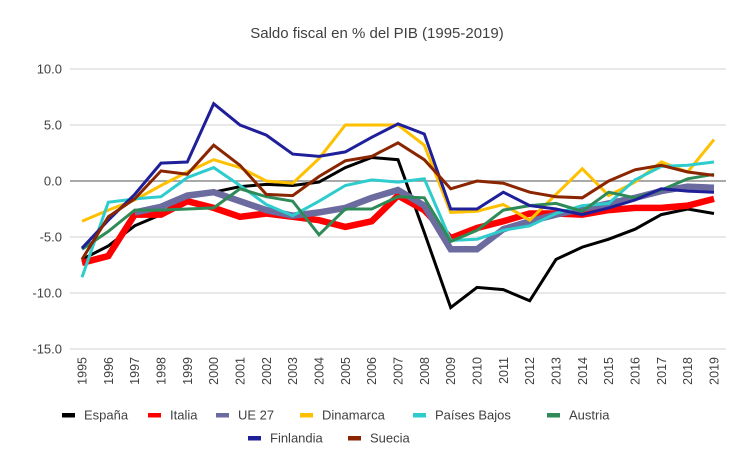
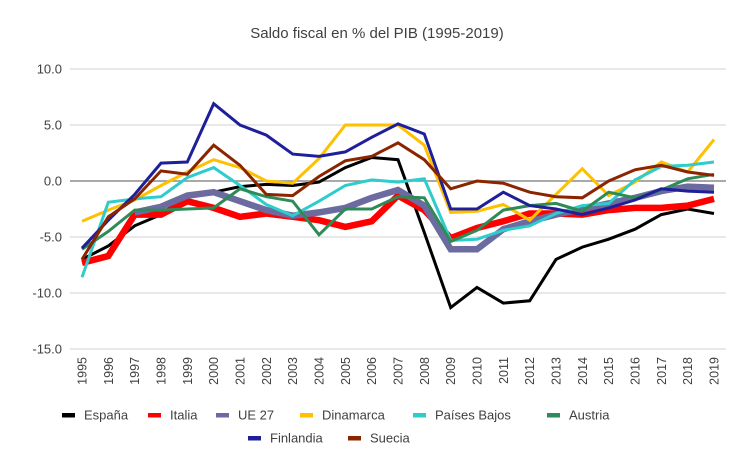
España/2011: -9.7 -> -10.9
